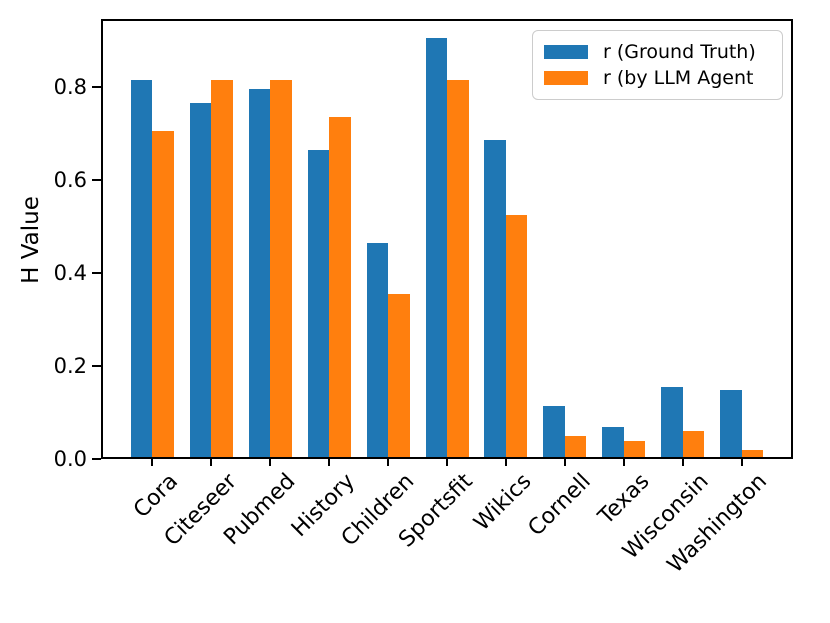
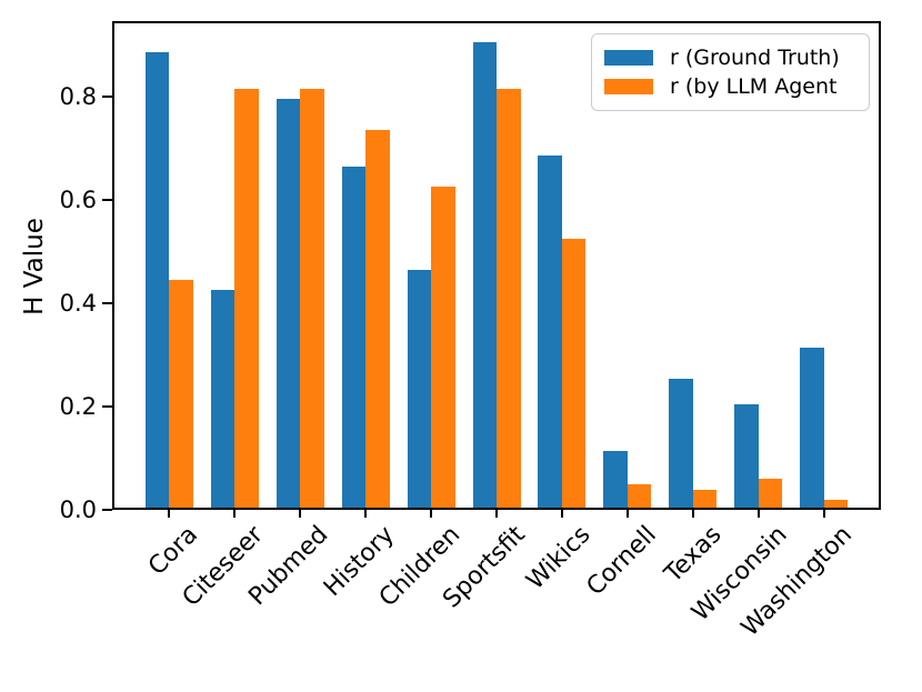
r (Ground Truth)/Cora: 0.81 -> 0.88
r (by LLM Agent/Cora: 0.70 -> 0.44
r (Ground Truth)/Citeseer: 0.76 -> 0.42
r (by LLM Agent/Children: 0.35 -> 0.62
r (Ground Truth)/Texas: 0.07 -> 0.25
r (Ground Truth)/Wisconsin: 0.15 -> 0.20
r (Ground Truth)/Washington: 0.14 -> 0.31
